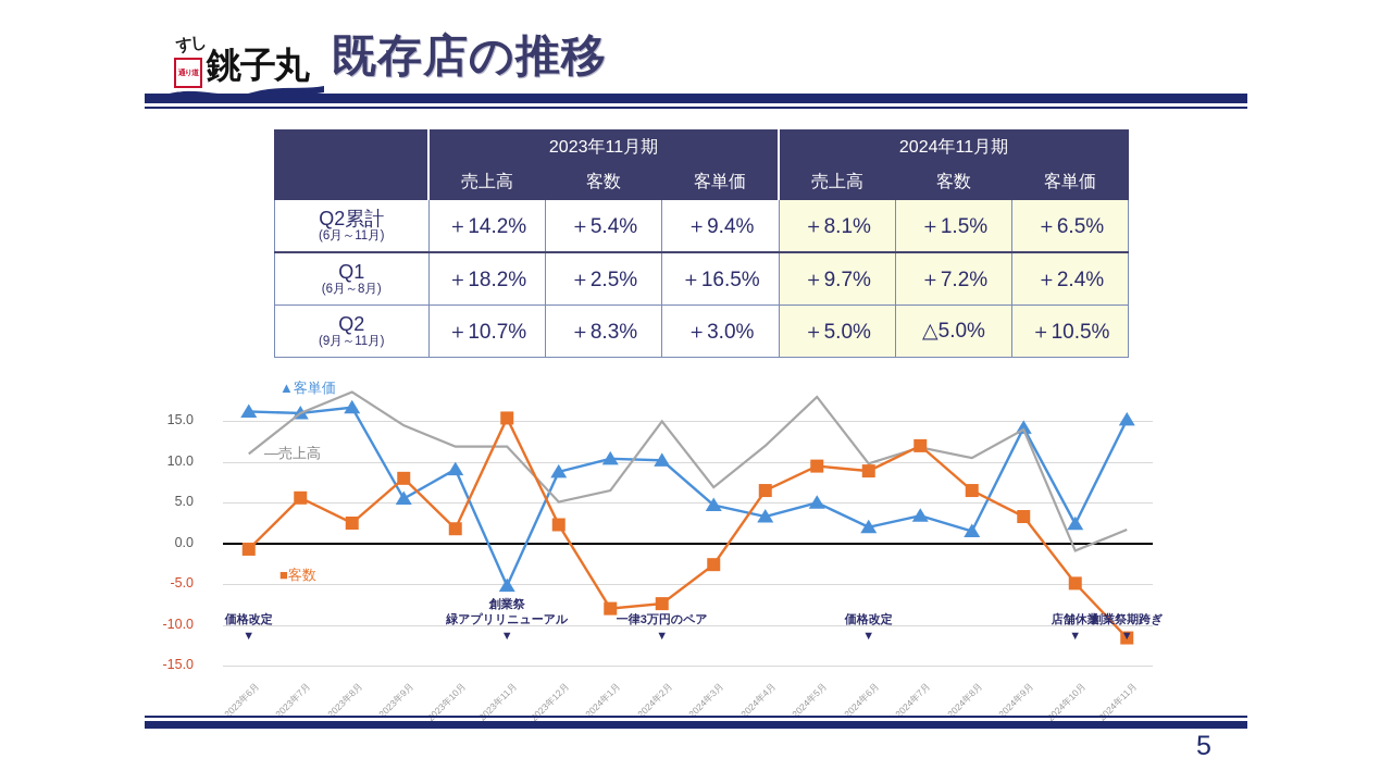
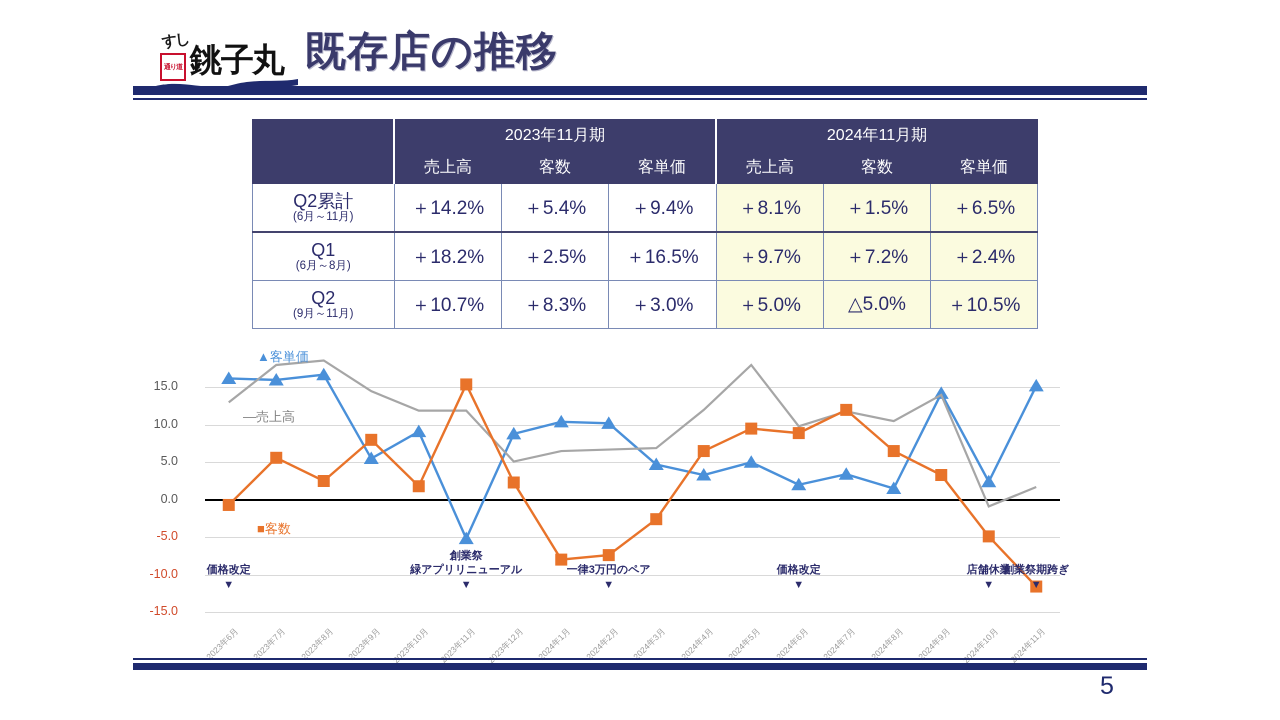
売上高/2023年6月: 11 -> 13
売上高/2023年7月: 16 -> 18
売上高/2024年2月: 15 -> 7
